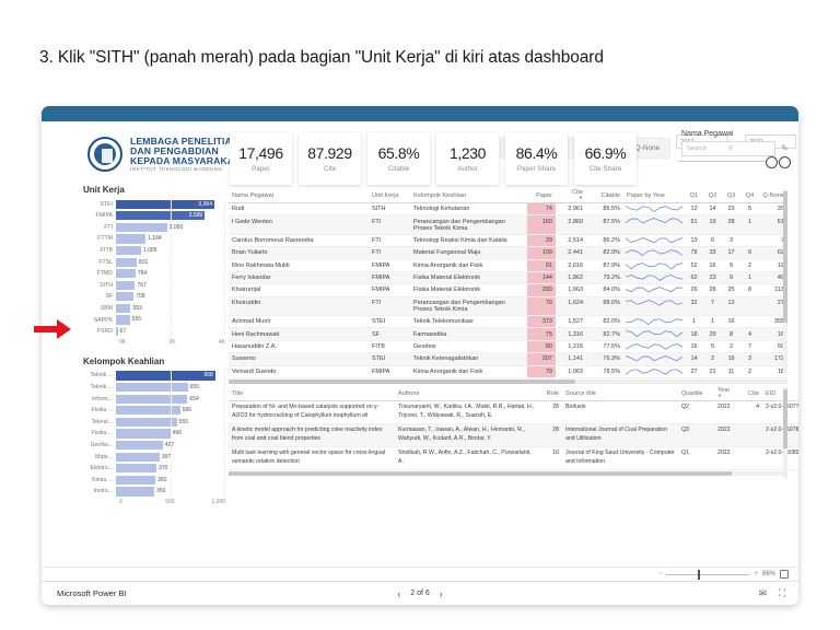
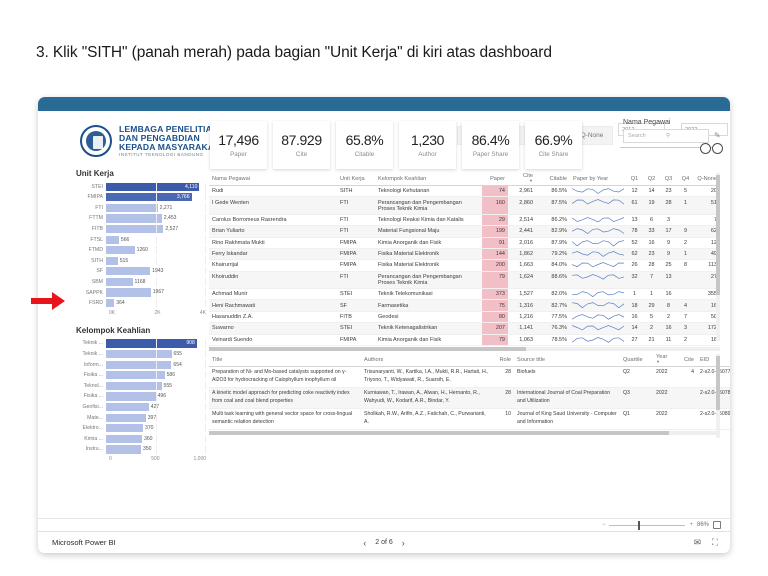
Unit Kerja/STEI: 3,964 -> 4,110
Unit Kerja/FMIPA: 3,580 -> 3,766
Unit Kerja/FTI: 2,050 -> 2,271
Unit Kerja/FTTM: 1,184 -> 2,453
Unit Kerja/FITB: 1,005 -> 2,527
Unit Kerja/FTSL: 831 -> 566
Unit Kerja/FTMD: 784 -> 1260
Unit Kerja/SITH: 767 -> 515
Unit Kerja/SF: 708 -> 1943
Unit Kerja/SBM: 593 -> 1168
Unit Kerja/SAPPK: 555 -> 1967
Unit Kerja/FSRD: 67 -> 364
